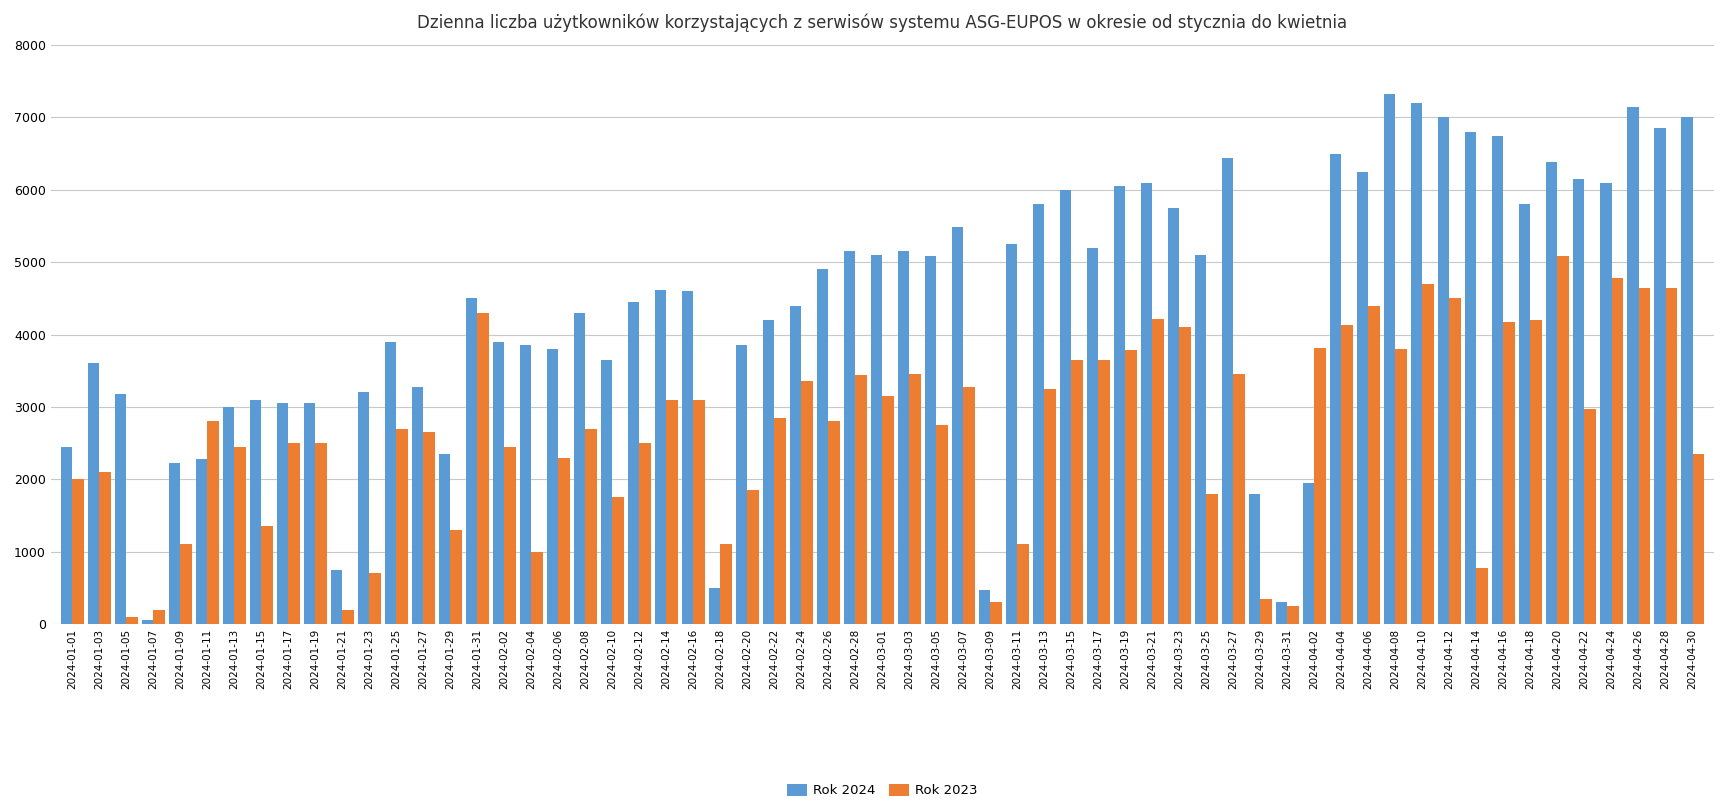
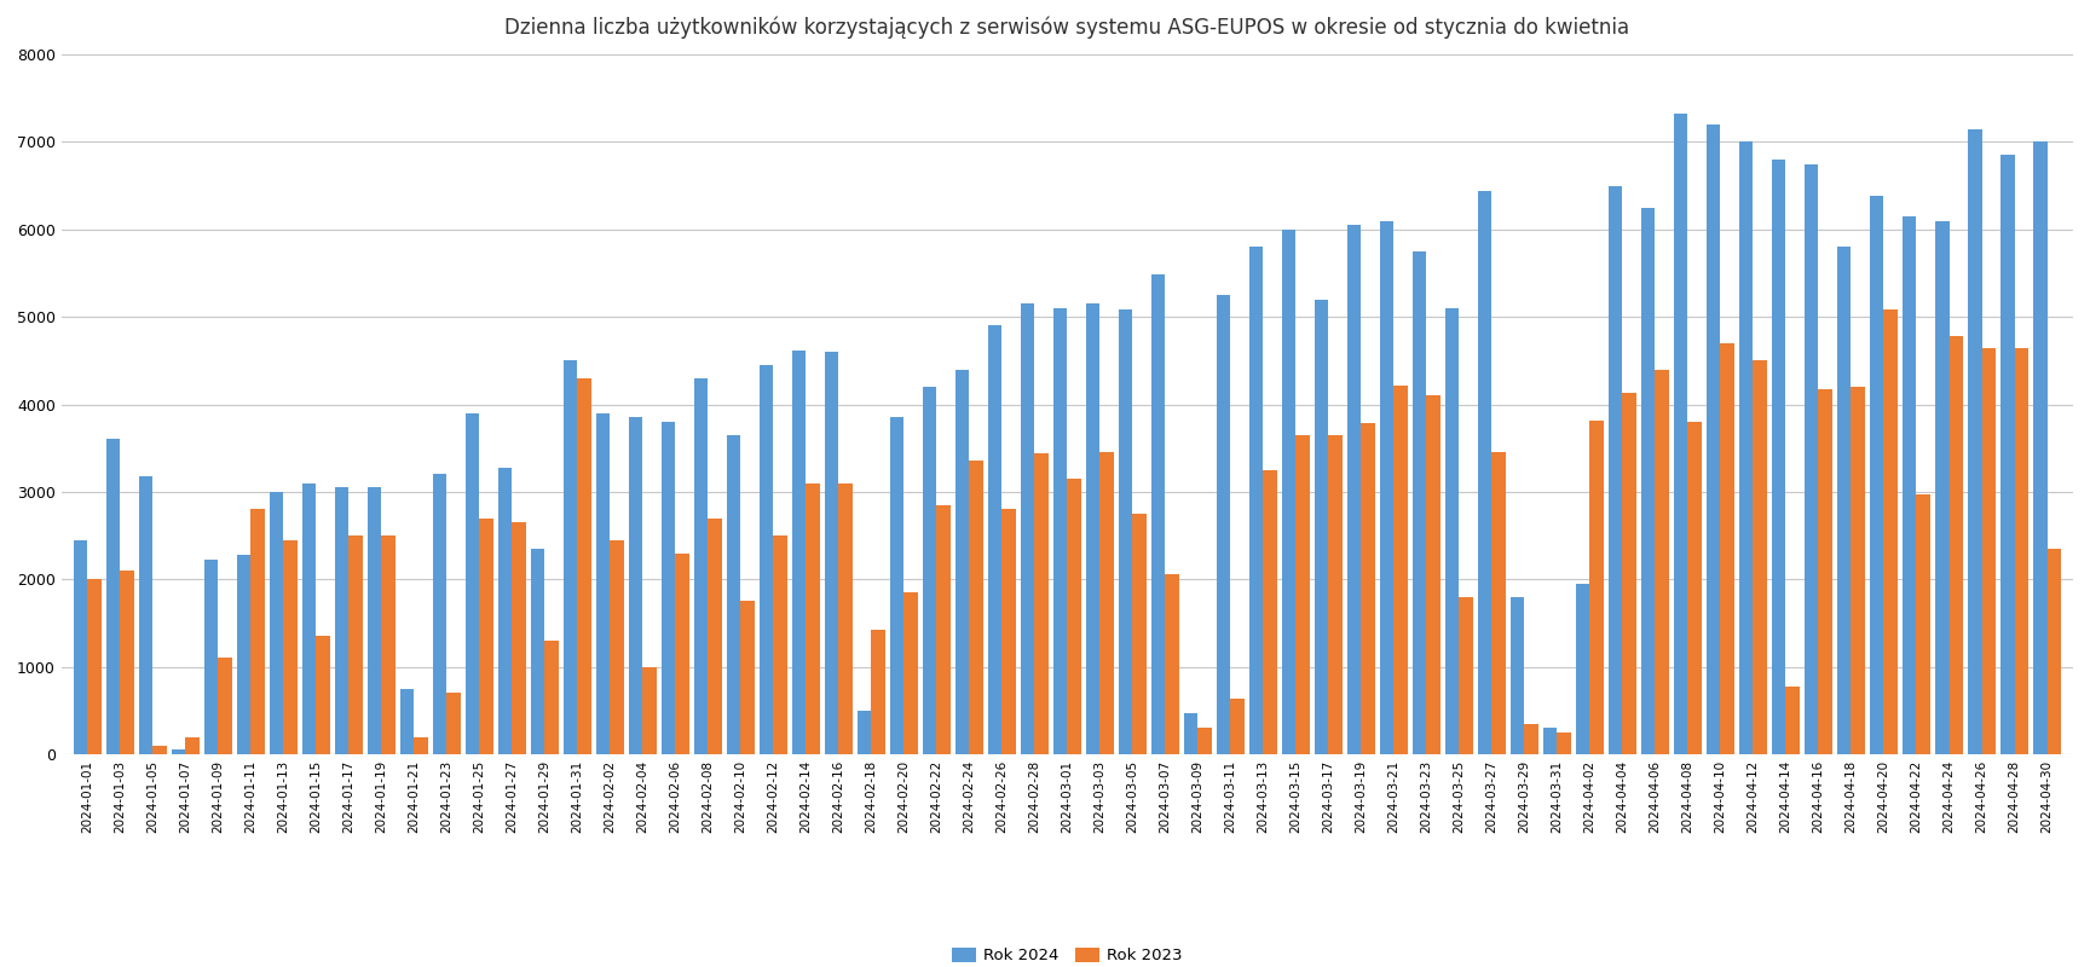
Rok 2023/2024-02-18: 1100 -> 1420
Rok 2023/2024-03-07: 3280 -> 2060
Rok 2023/2024-03-11: 1100 -> 640
